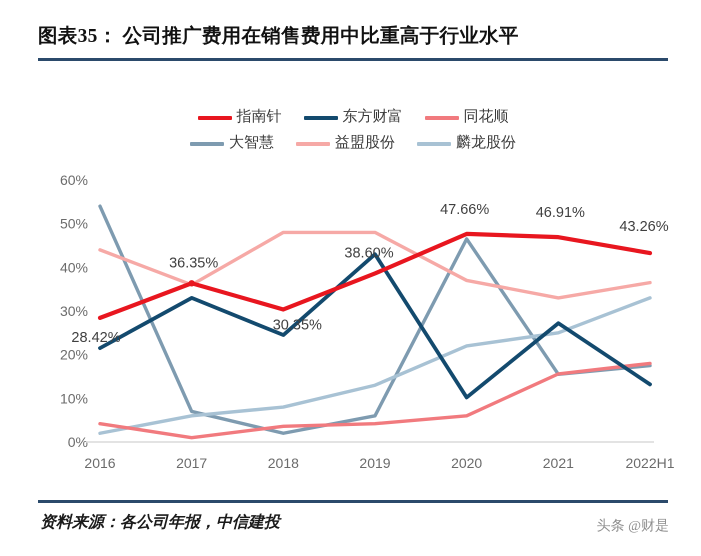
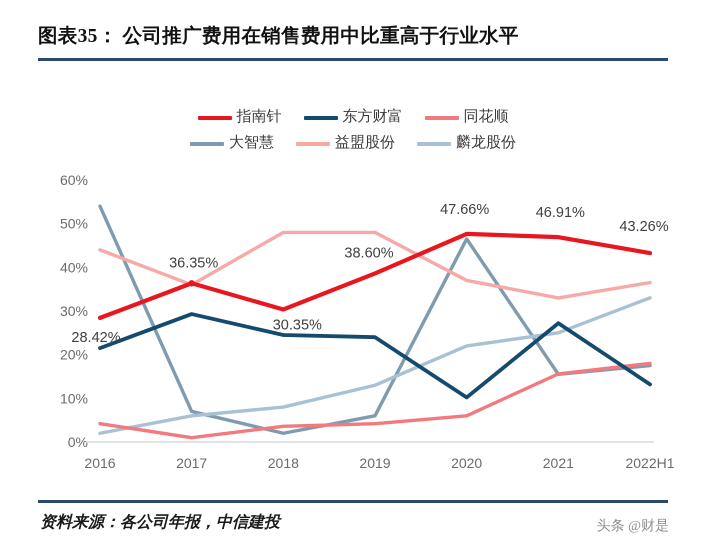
东方财富/2017: 33% -> 29%
东方财富/2019: 43% -> 24%
